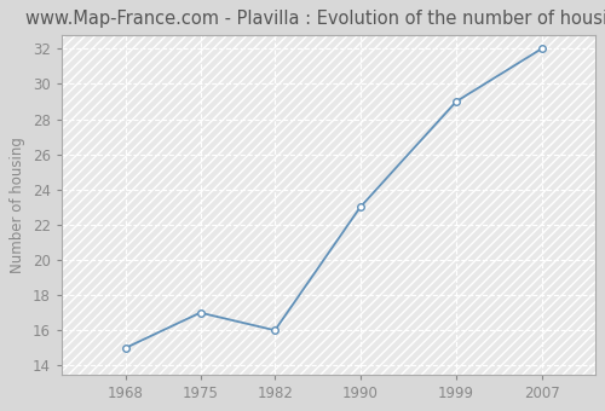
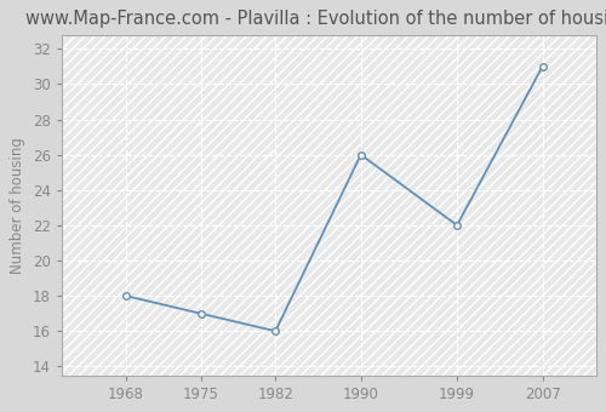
1968: 15 -> 18
1990: 23 -> 26
1999: 29 -> 22
2007: 32 -> 31
